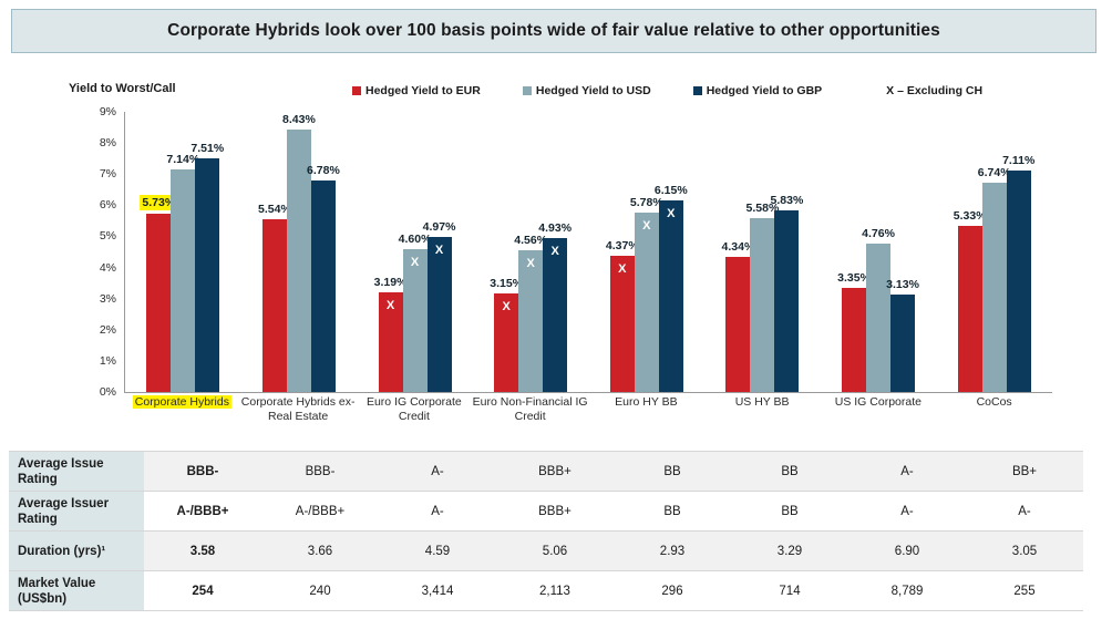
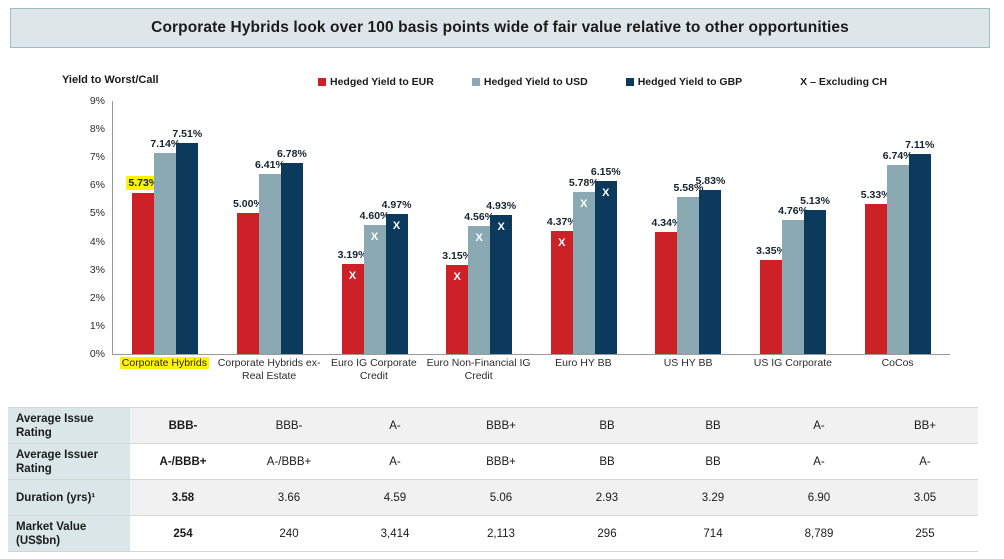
Hedged Yield to EUR/Corporate Hybrids ex-Real Estate: 5.54% -> 5.00%
Hedged Yield to USD/Corporate Hybrids ex-Real Estate: 8.43% -> 6.41%
Hedged Yield to GBP/US IG Corporate: 3.13% -> 5.13%
